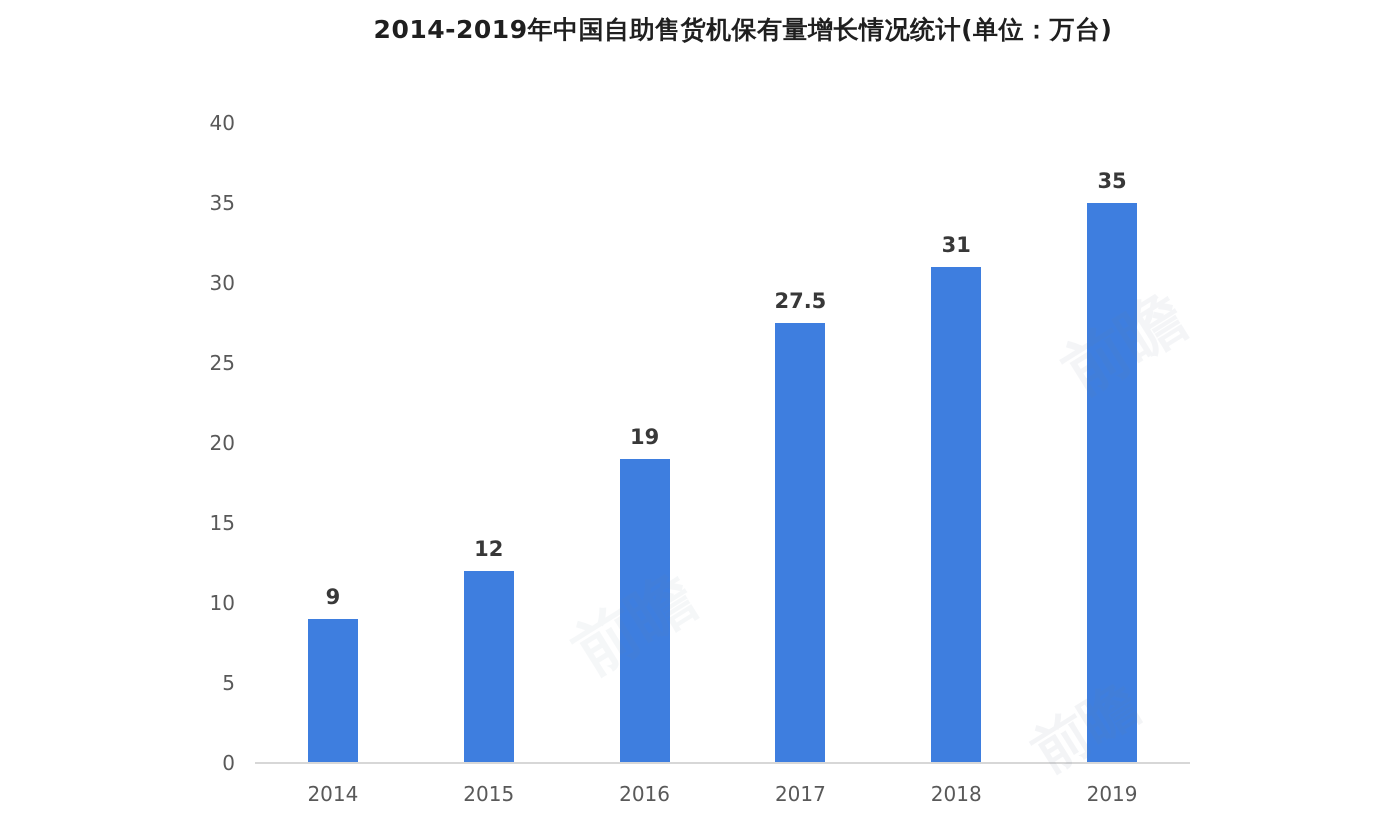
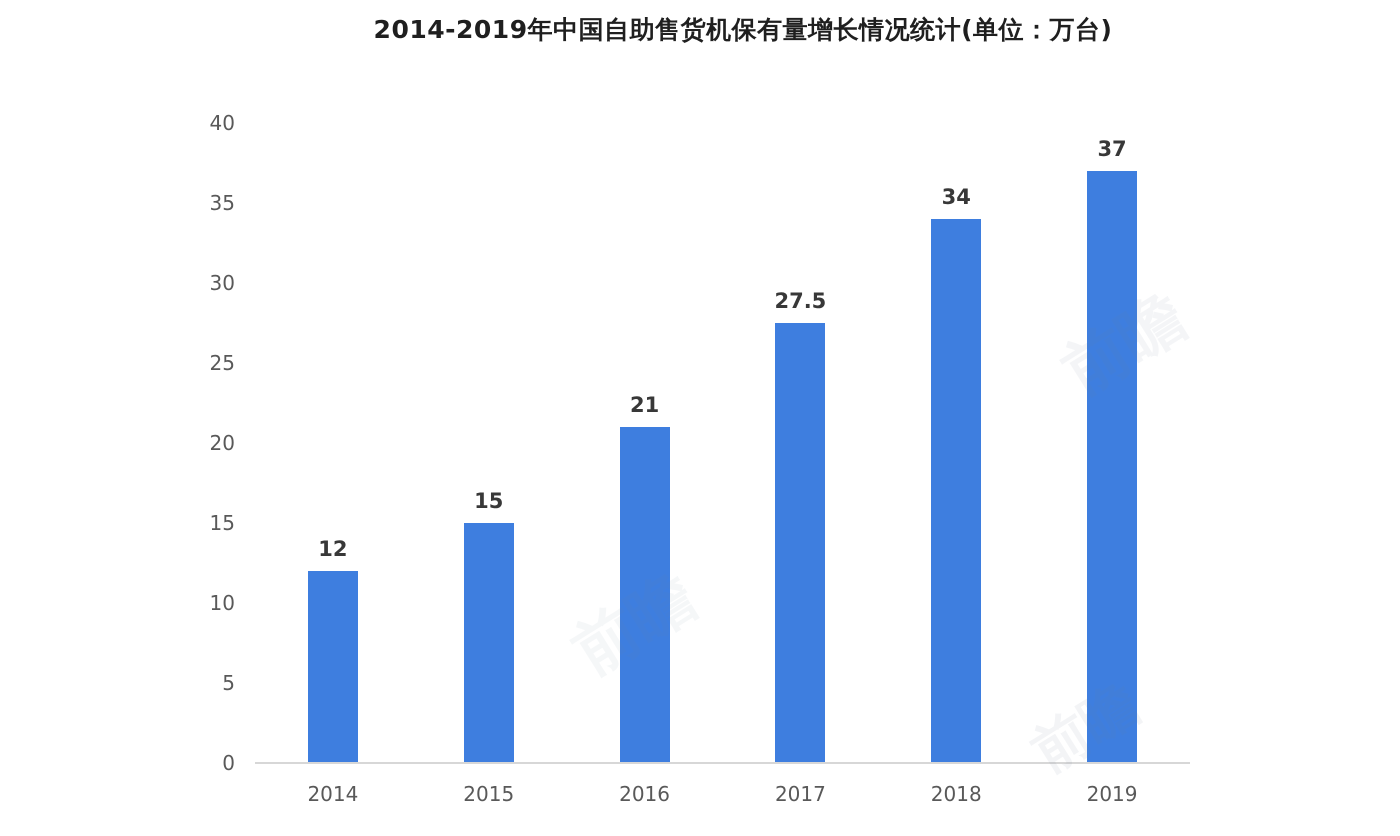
2014: 9 -> 12
2015: 12 -> 15
2016: 19 -> 21
2018: 31 -> 34
2019: 35 -> 37
